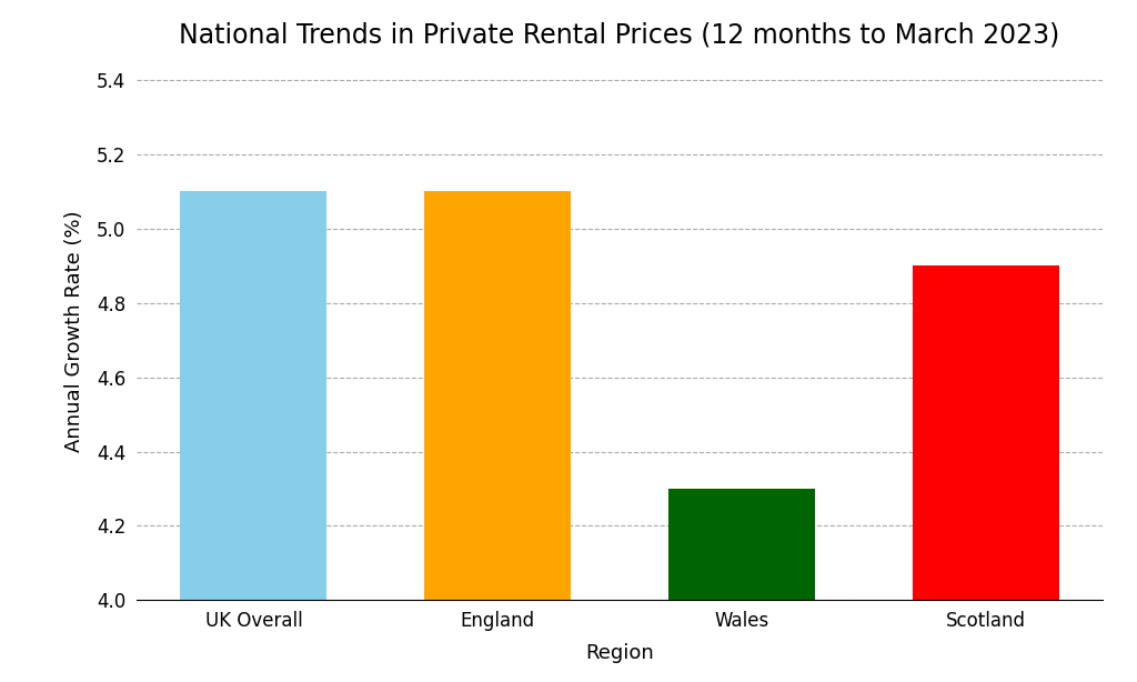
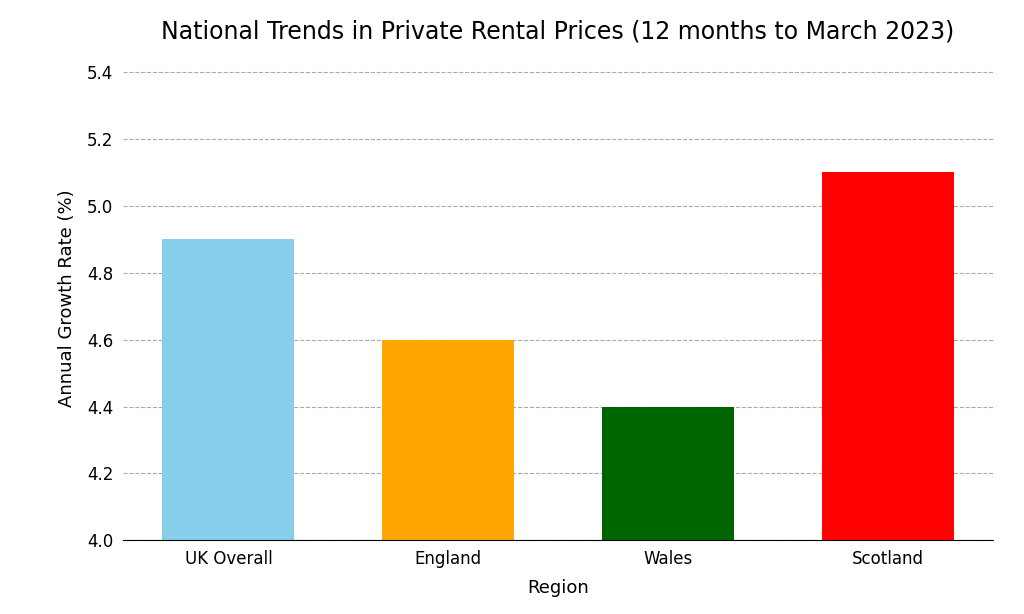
UK Overall: 5.1 -> 4.9
England: 5.1 -> 4.6
Wales: 4.3 -> 4.4
Scotland: 4.9 -> 5.1
